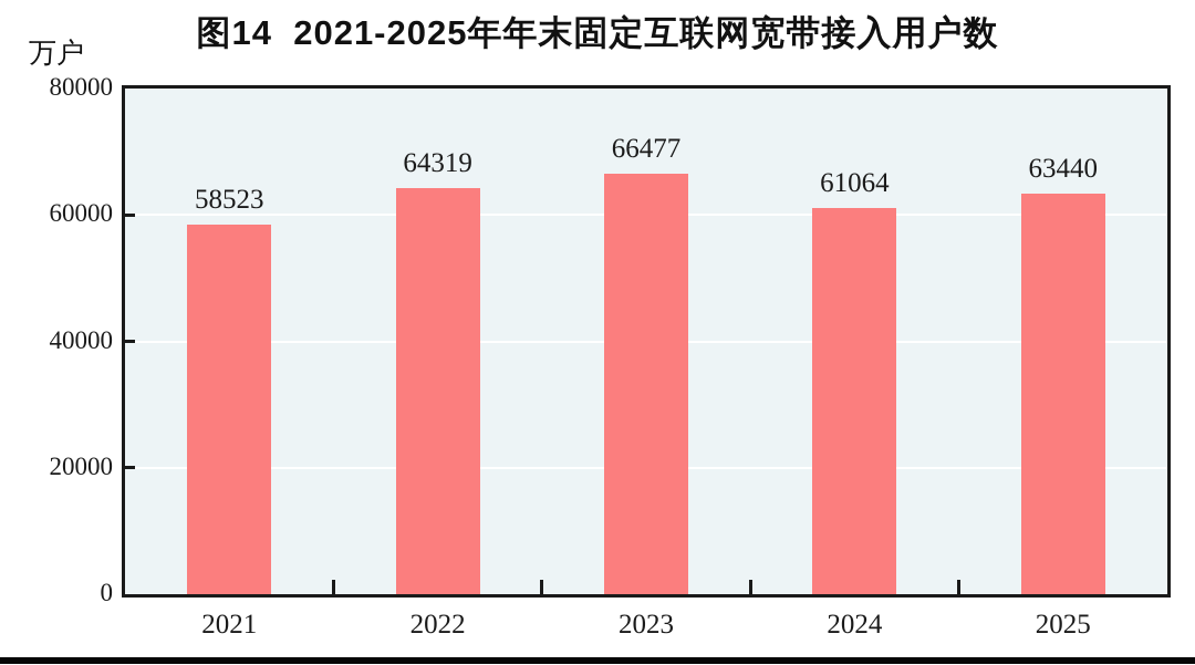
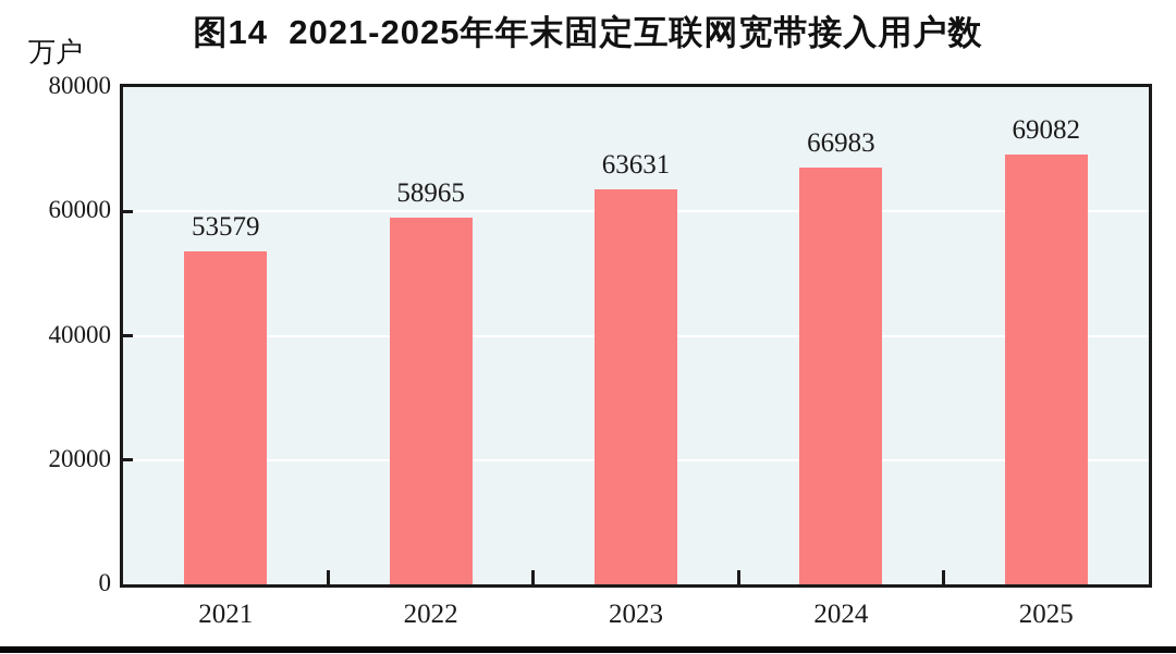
2021: 58523 -> 53579
2022: 64319 -> 58965
2023: 66477 -> 63631
2024: 61064 -> 66983
2025: 63440 -> 69082
